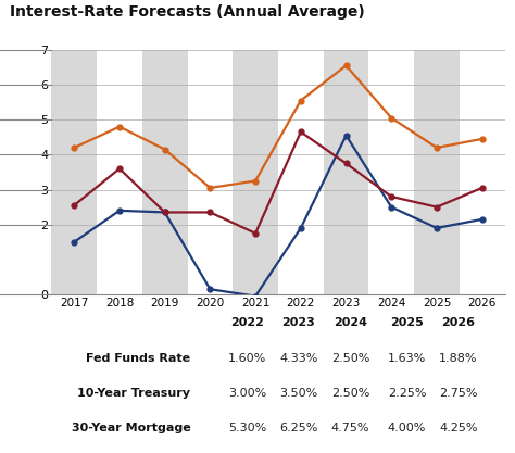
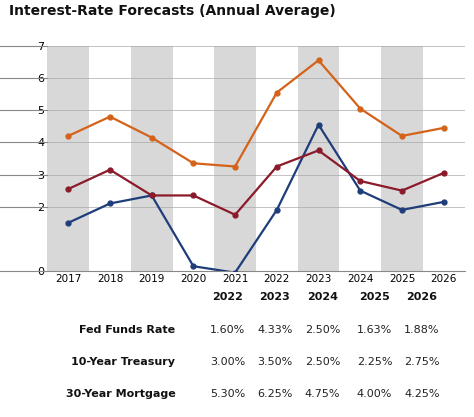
Fed Funds Rate/2018: 2.40 -> 2.10
10-Year Treasury/2018: 3.60 -> 3.15
30-Year Mortgage/2020: 3.05 -> 3.35
10-Year Treasury/2022: 4.65 -> 3.25
